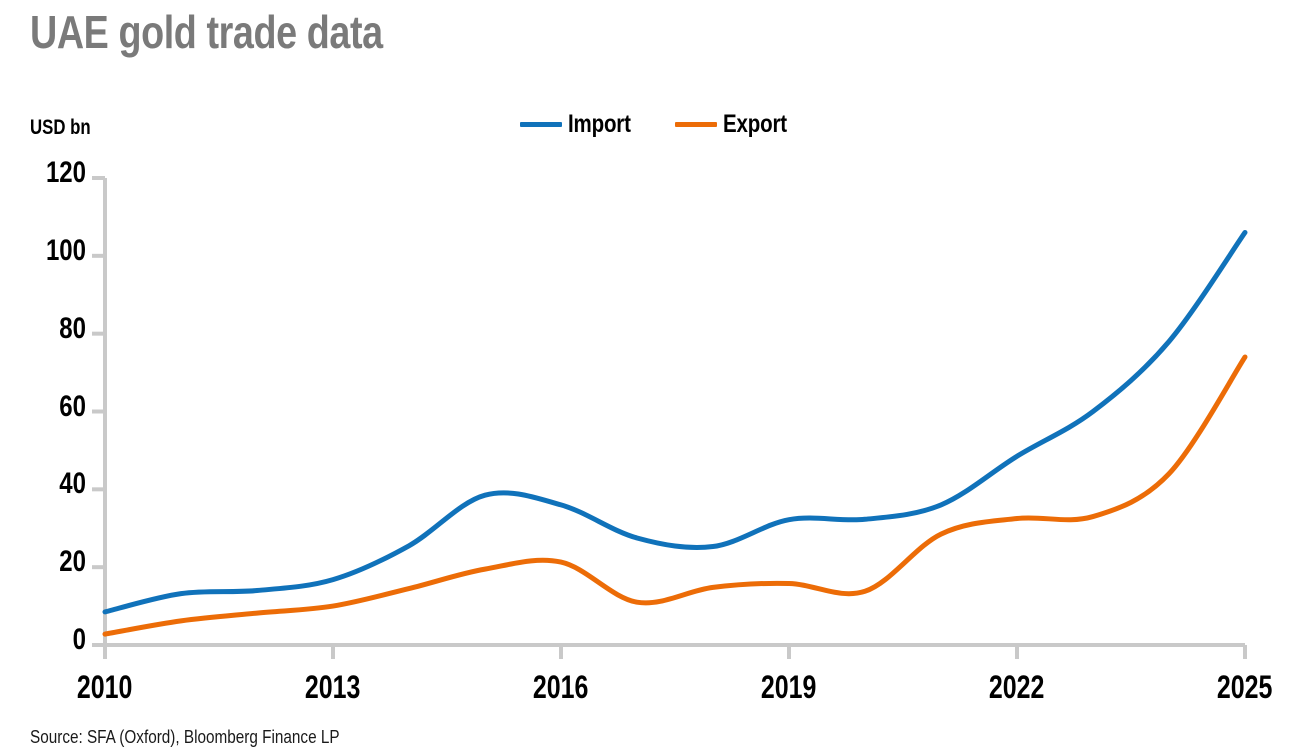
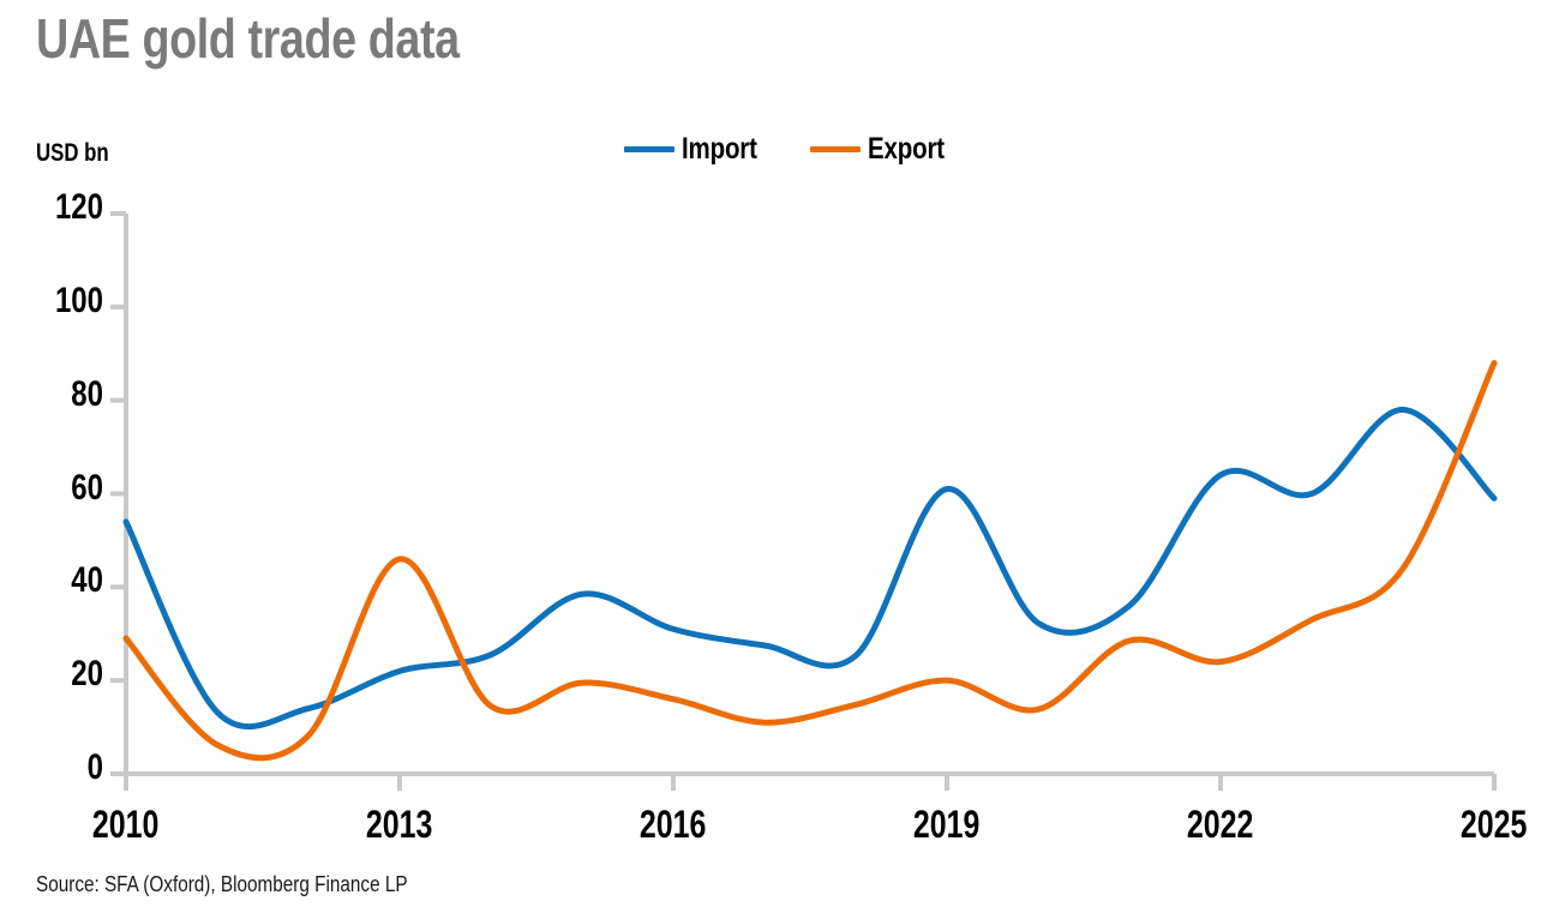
Import/2010: 8 -> 54
Export/2010: 3 -> 29
Import/2013: 17 -> 22
Export/2013: 10 -> 46
Import/2016: 36 -> 31
Export/2016: 21 -> 16
Import/2019: 32 -> 61
Export/2019: 16 -> 20
Import/2022: 48 -> 64
Export/2022: 32 -> 24
Import/2025: 106 -> 59
Export/2025: 74 -> 88
